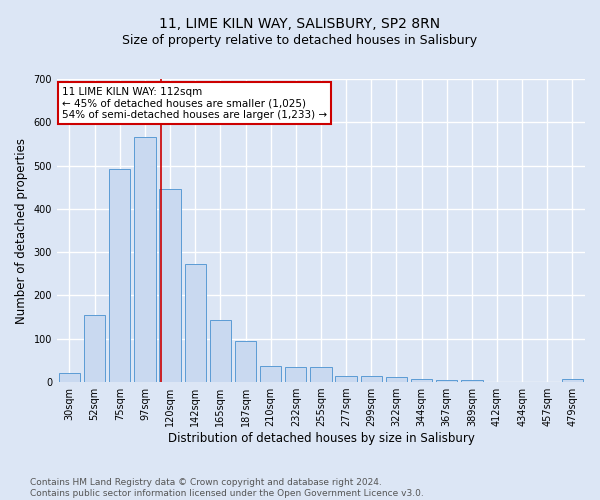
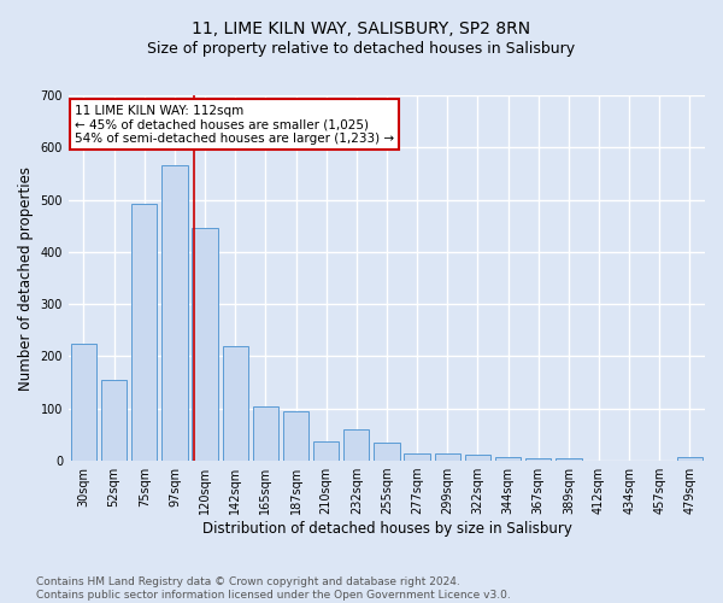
30sqm: 22 -> 225
142sqm: 273 -> 220
165sqm: 144 -> 105
232sqm: 35 -> 60
